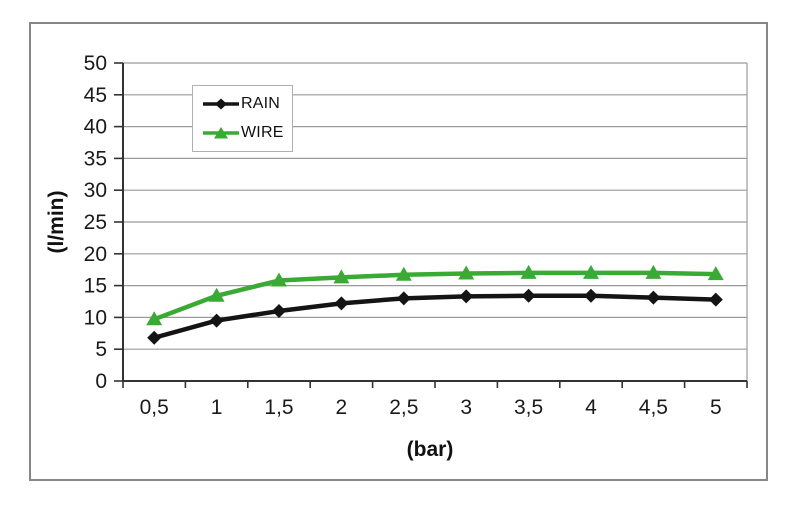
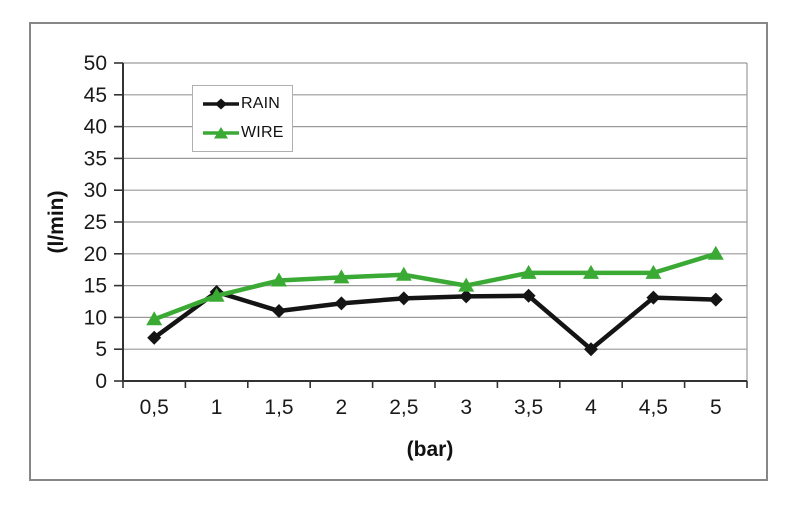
RAIN/1: 10 -> 14
WIRE/3: 17 -> 15
RAIN/4: 13 -> 5
WIRE/5: 17 -> 20
